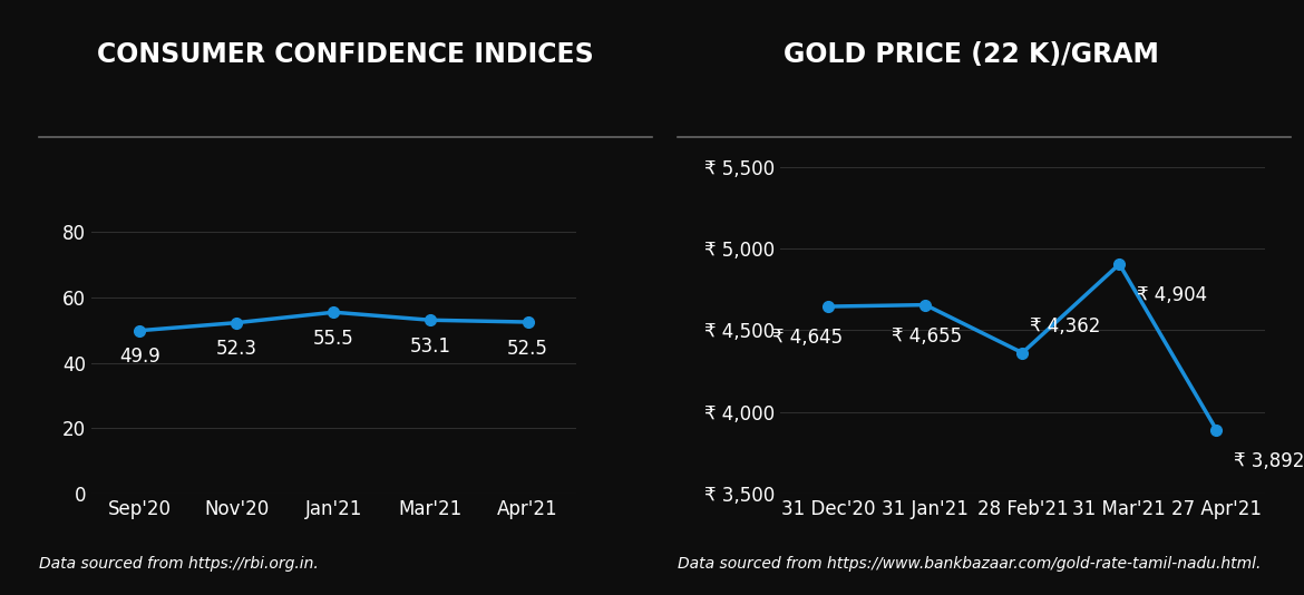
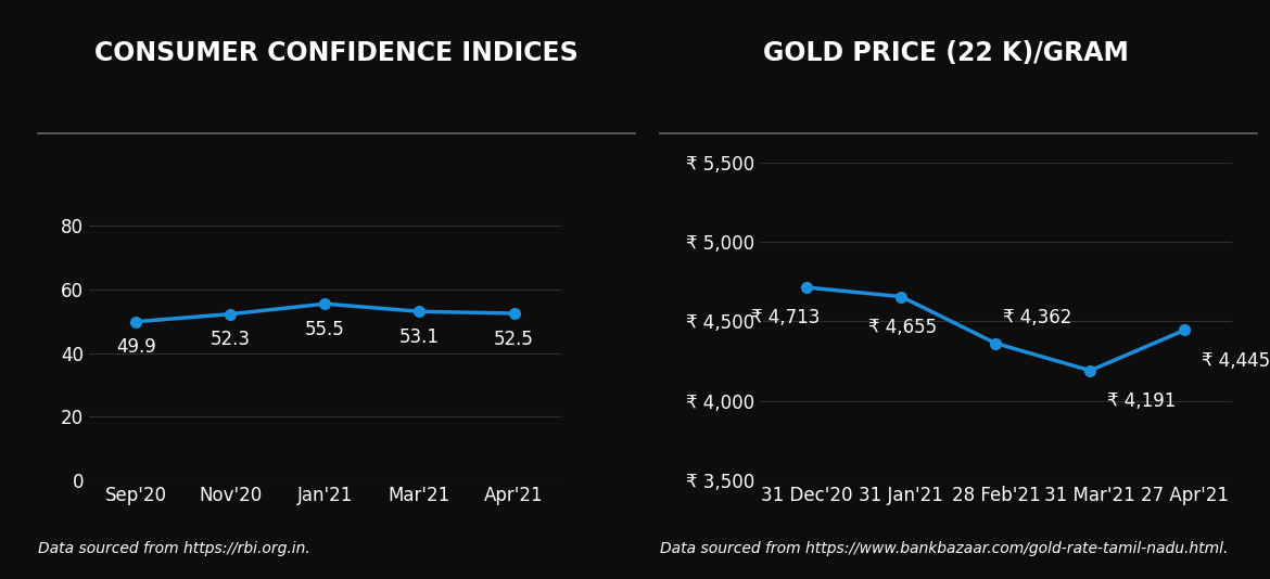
31 Dec'20: 4,645 -> 4,713
31 Mar'21: 4,904 -> 4,191
27 Apr'21: 3,892 -> 4,445
